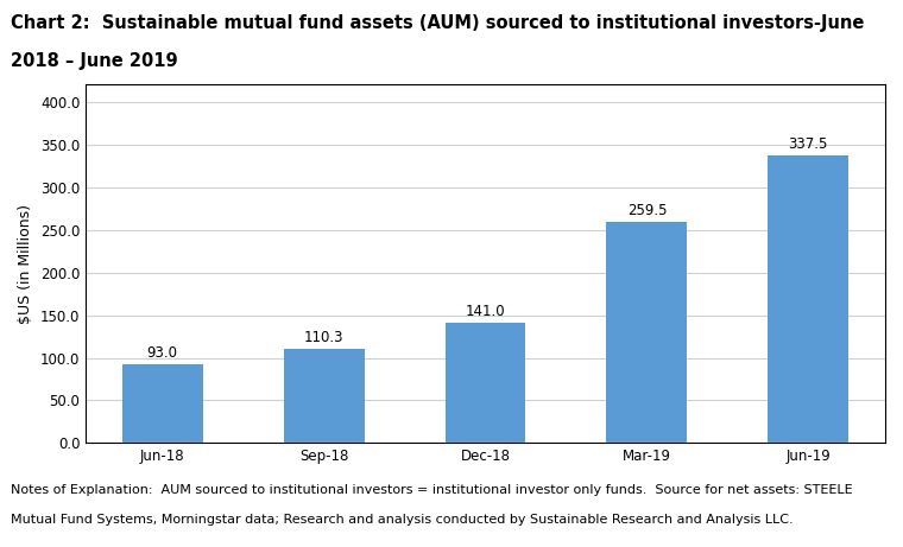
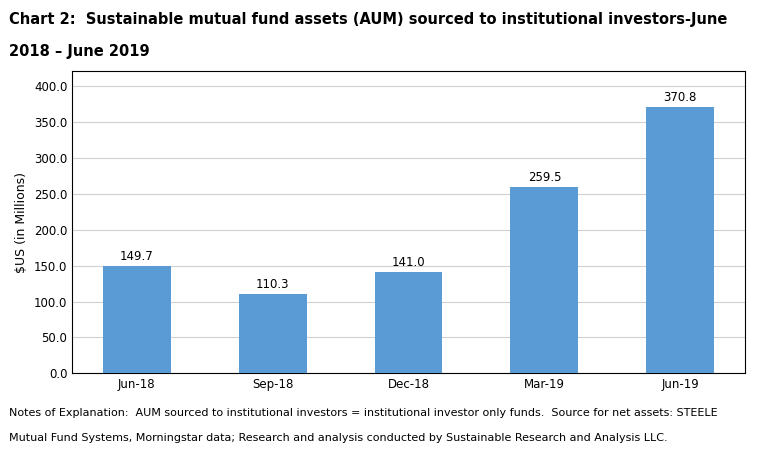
Jun-18: 93.0 -> 149.7
Jun-19: 337.5 -> 370.8
